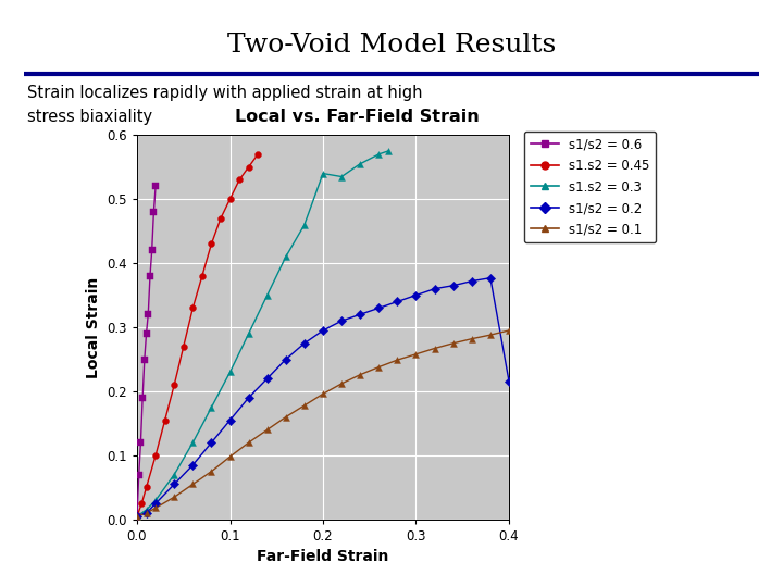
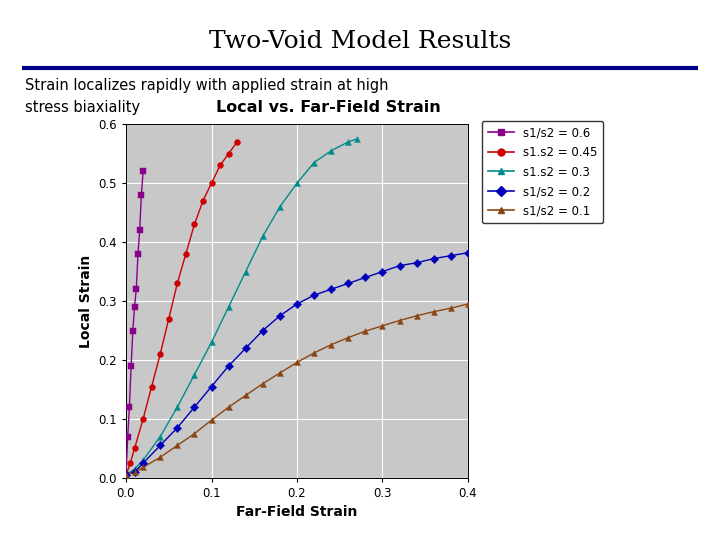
s1.s2 = 0.3/0.2: 0.540 -> 0.500
s1/s2 = 0.2/0.4: 0.216 -> 0.382
